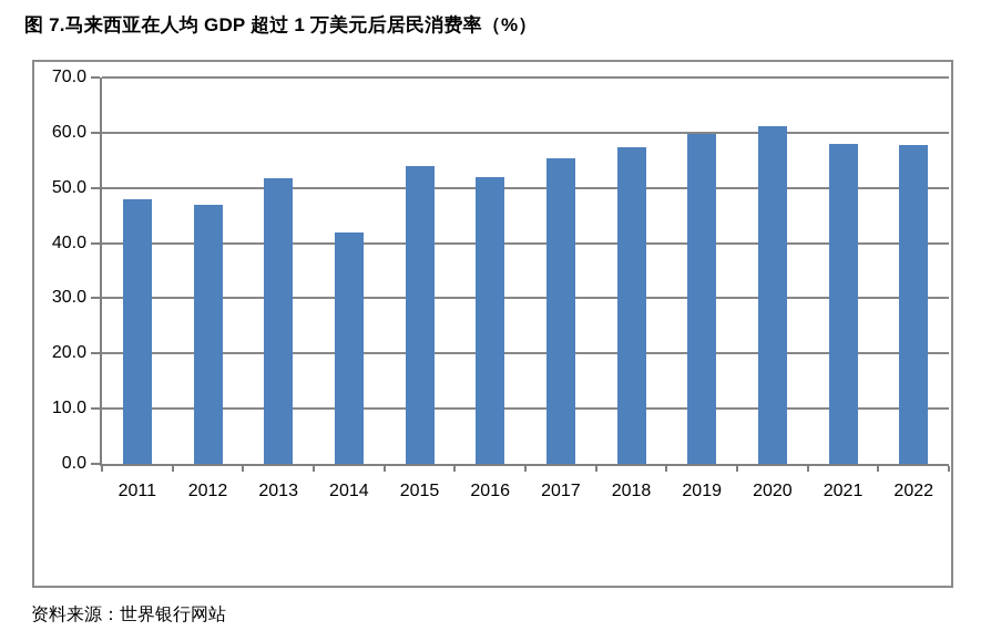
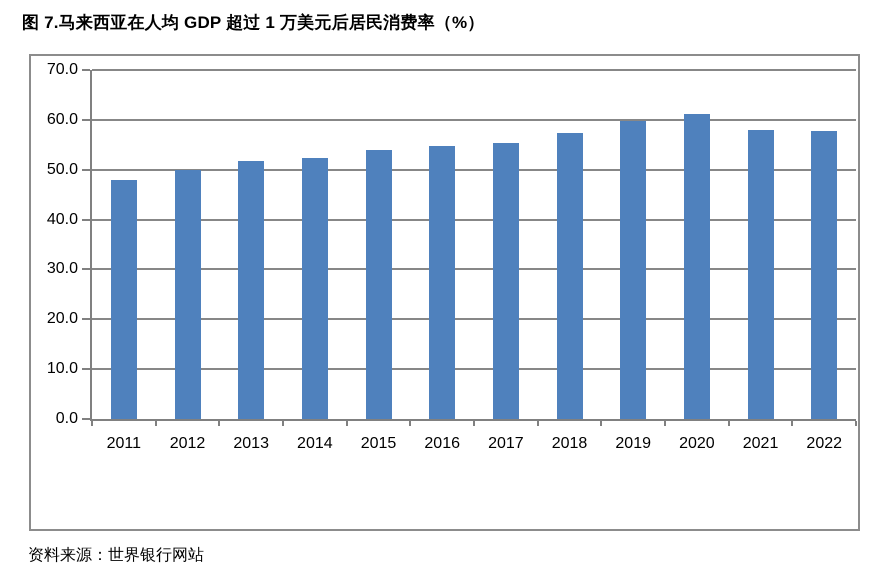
2012: 47 -> 50
2014: 42 -> 52
2016: 52 -> 55
